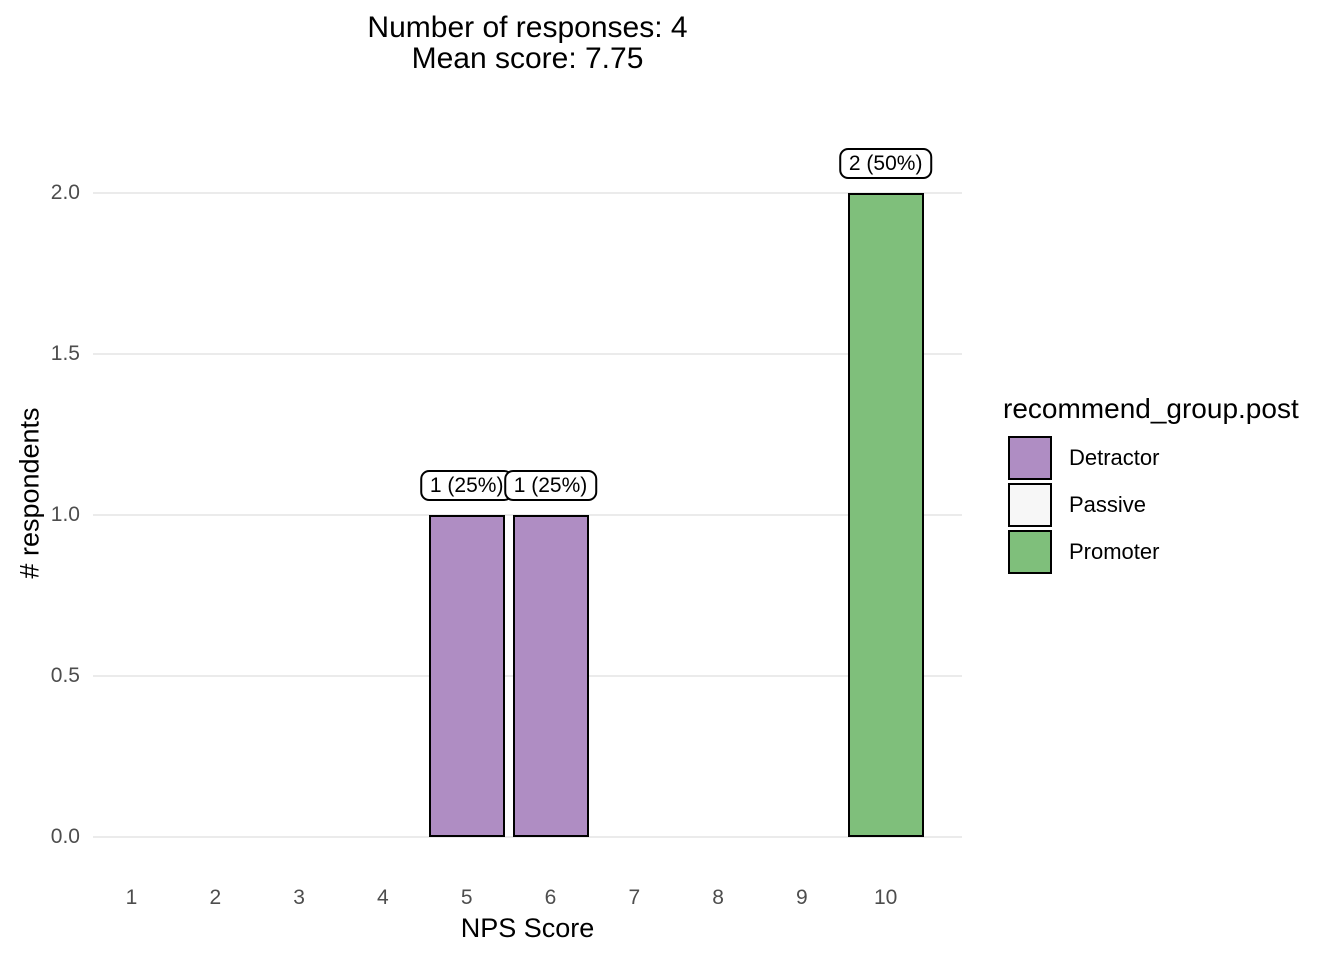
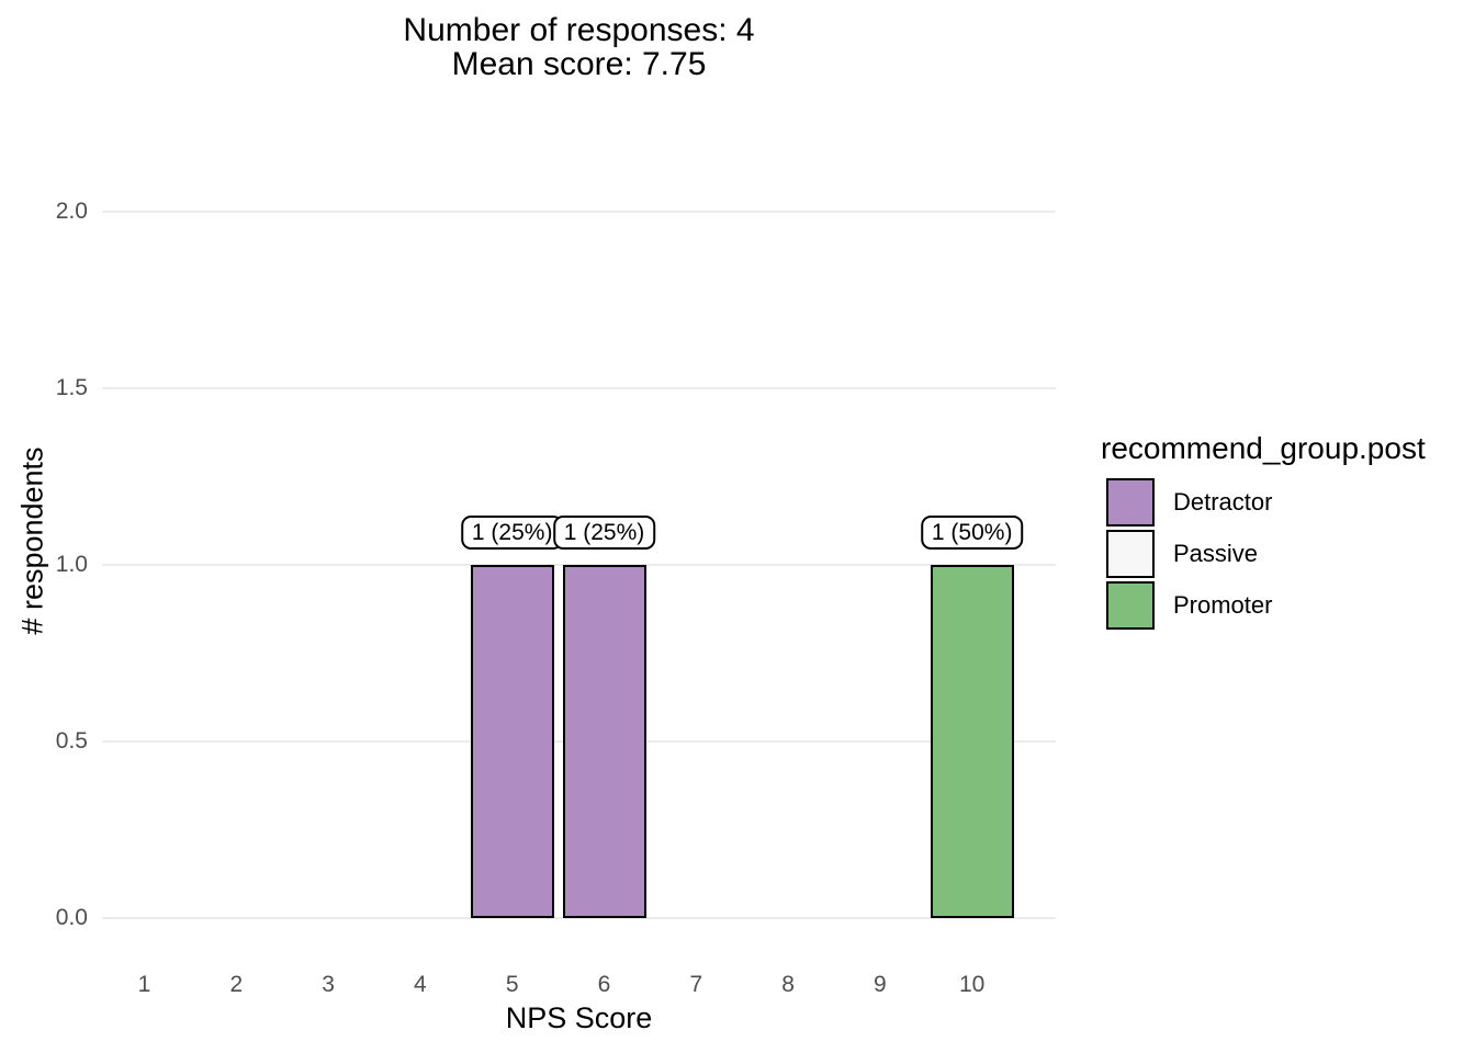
10: 2 -> 1
